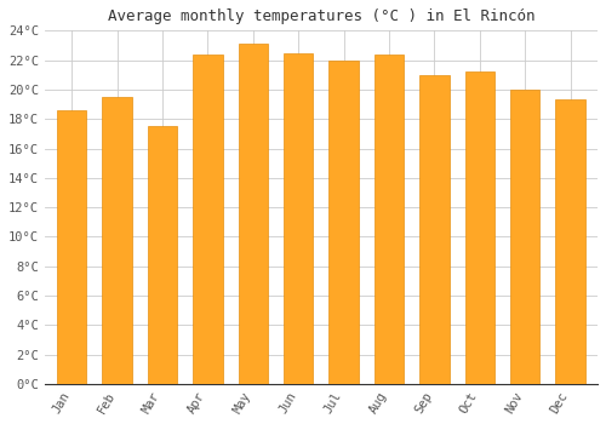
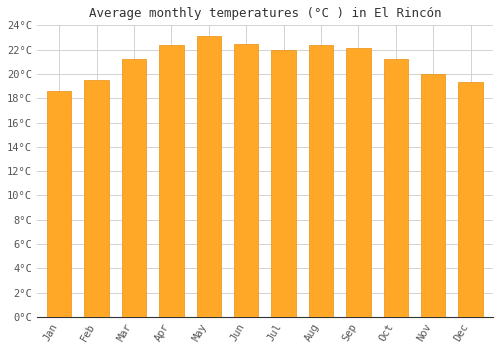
Mar: 17.5°C -> 21.2°C
Sep: 21.0°C -> 22.1°C
